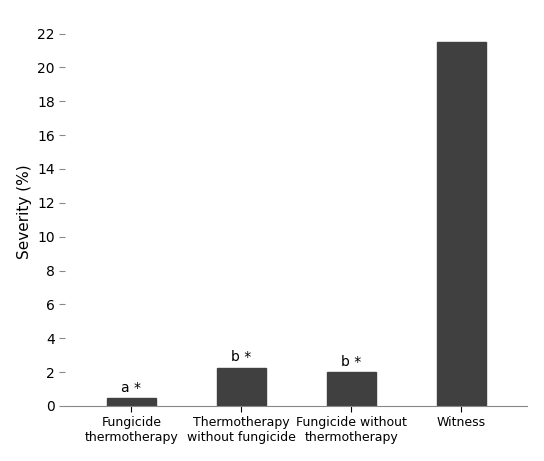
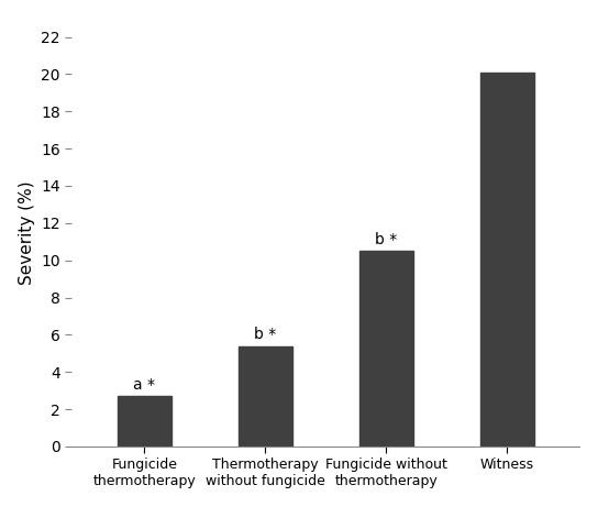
Fungicide thermotherapy: 0.5 -> 2.7
Thermotherapy without fungicide: 2.2 -> 5.4
Fungicide without thermotherapy: 2.0 -> 10.5
Witness: 21.5 -> 20.1
